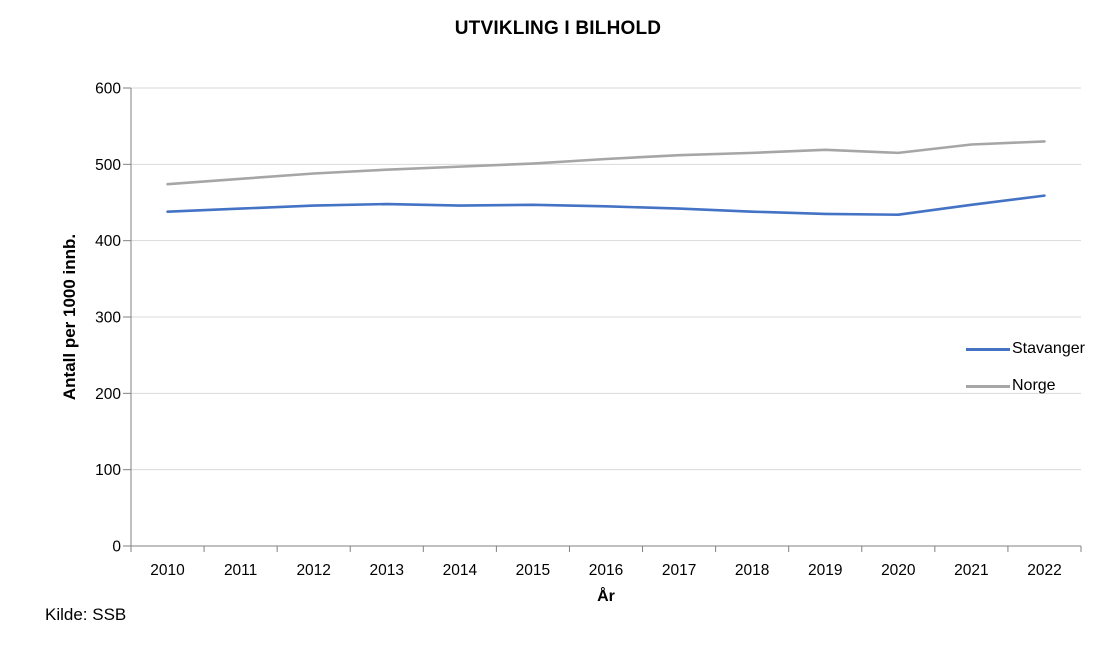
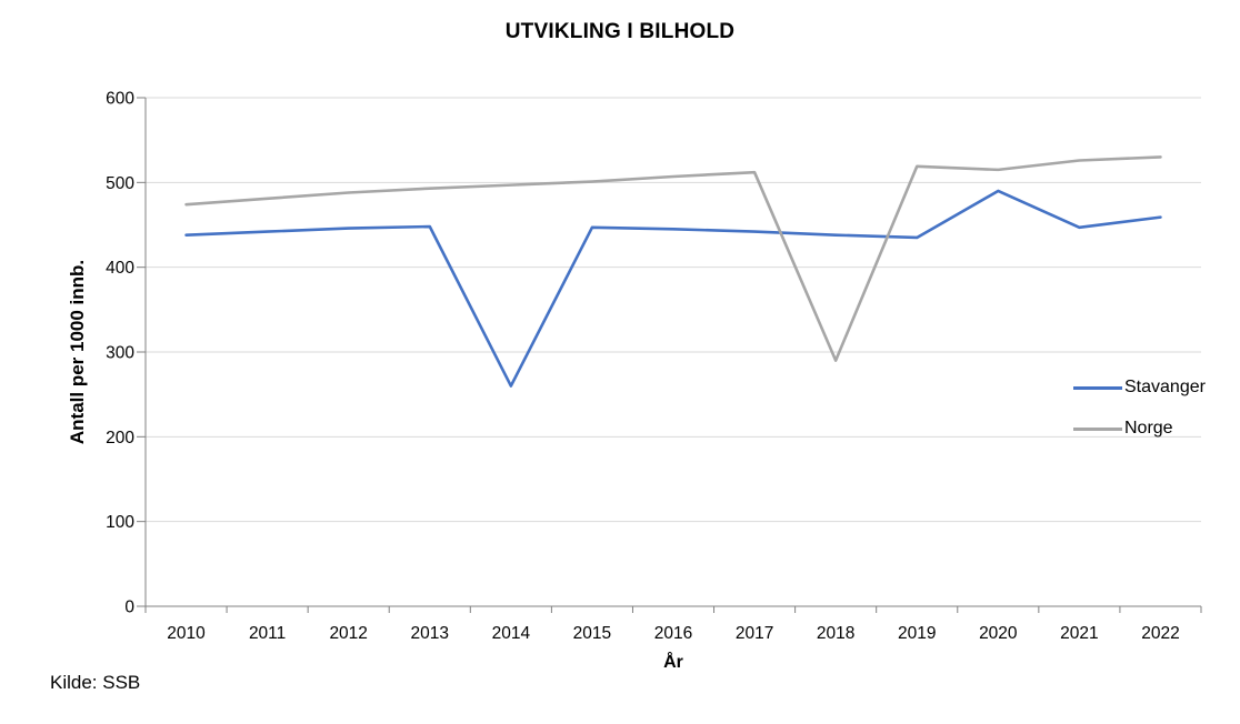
Stavanger/2014: 450 -> 260
Norge/2018: 520 -> 290
Stavanger/2020: 430 -> 490
